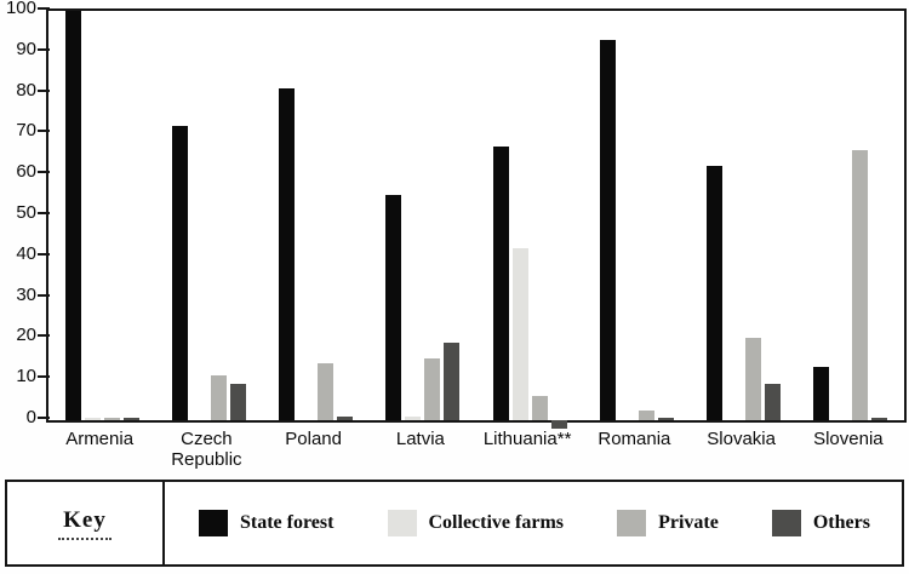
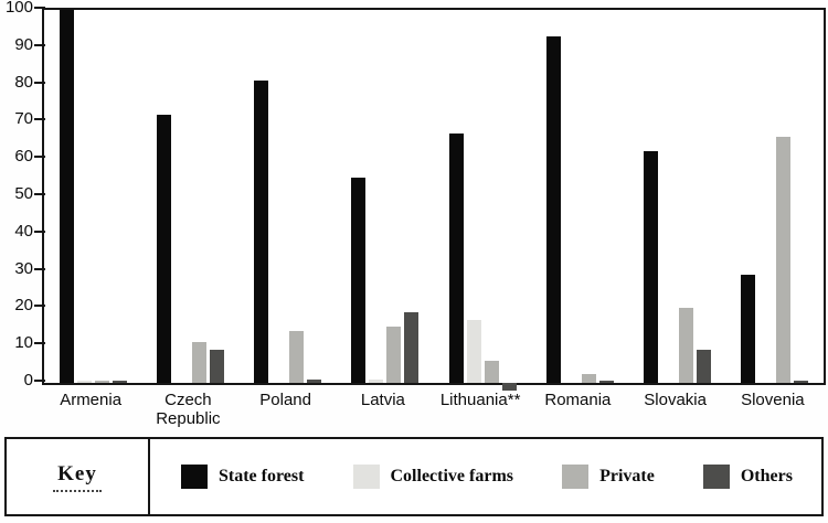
Collective farms/Lithuania**: 42 -> 17
State forest/Slovenia: 13 -> 29
